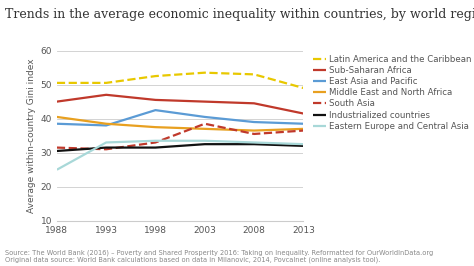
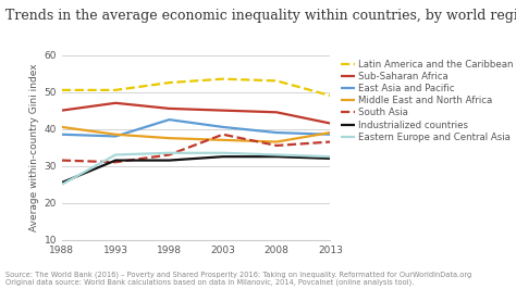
Industrialized countries/1988: 30.5 -> 25.5
Middle East and North Africa/2013: 37.0 -> 39.0
